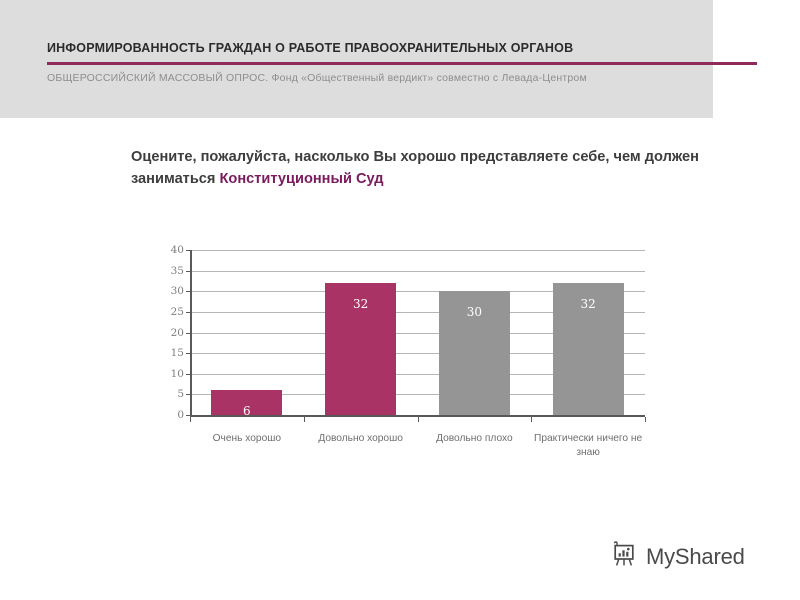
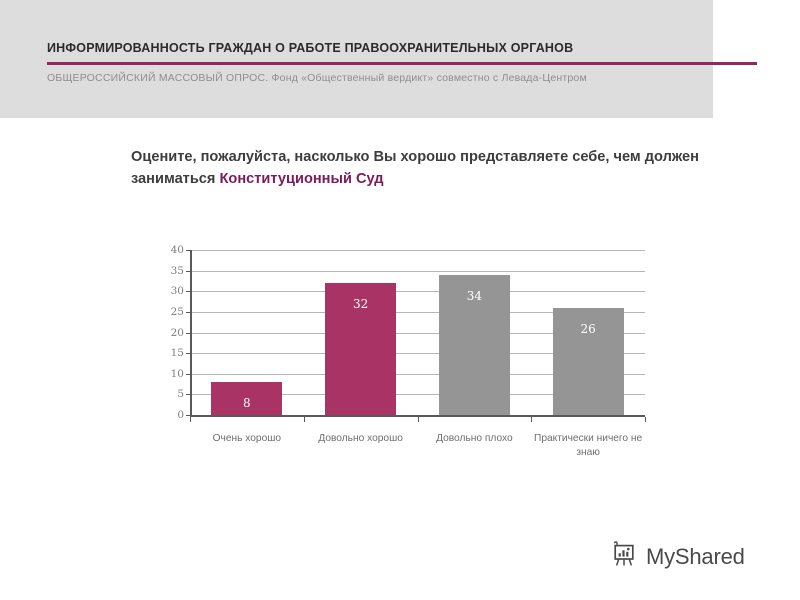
Очень хорошо: 6 -> 8
Довольно плохо: 30 -> 34
Практически ничего не знаю: 32 -> 26
